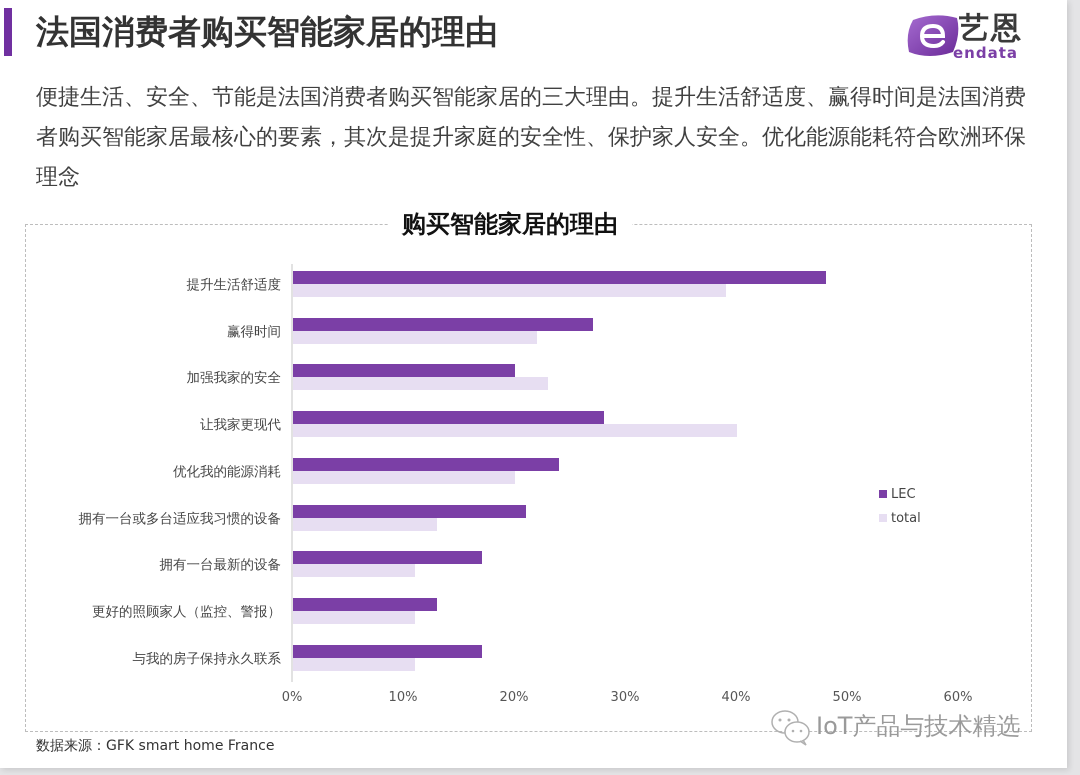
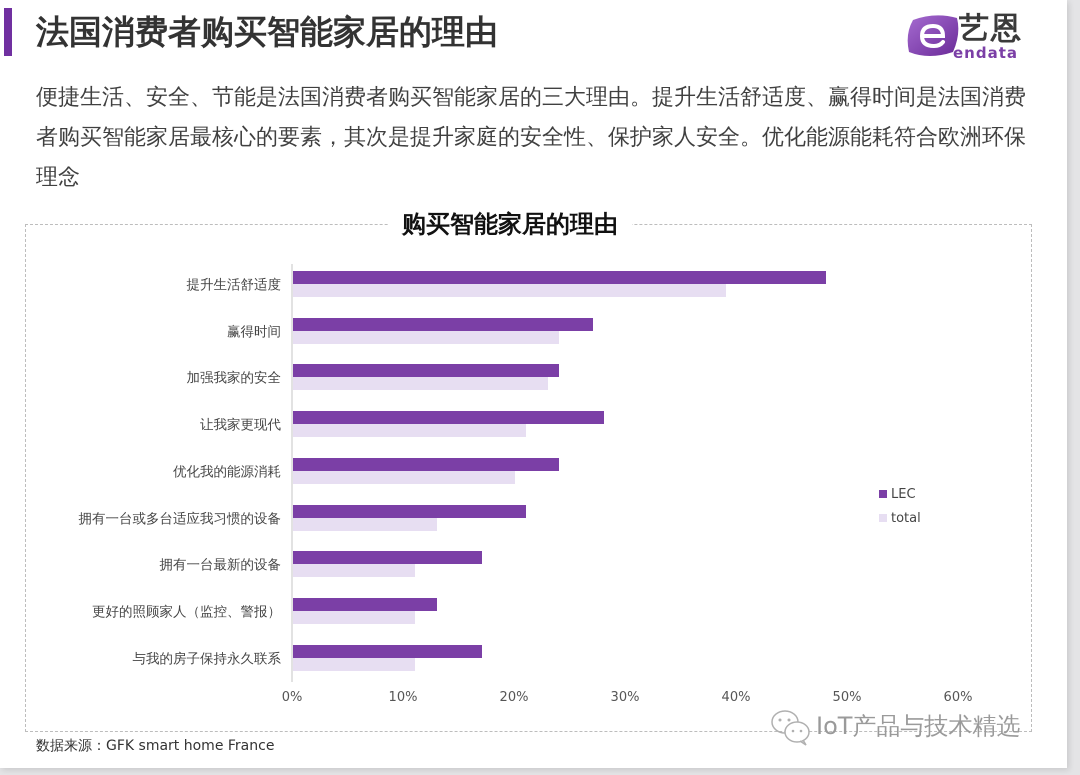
total/赢得时间: 22% -> 24%
LEC/加强我家的安全: 20% -> 24%
total/让我家更现代: 40% -> 21%
